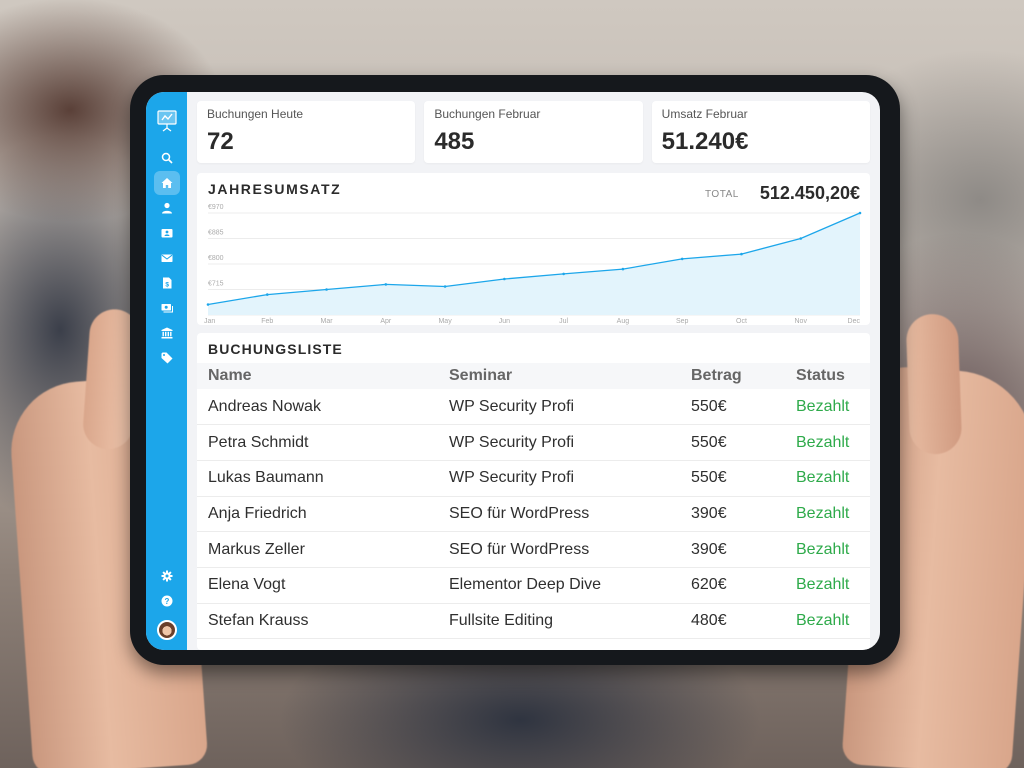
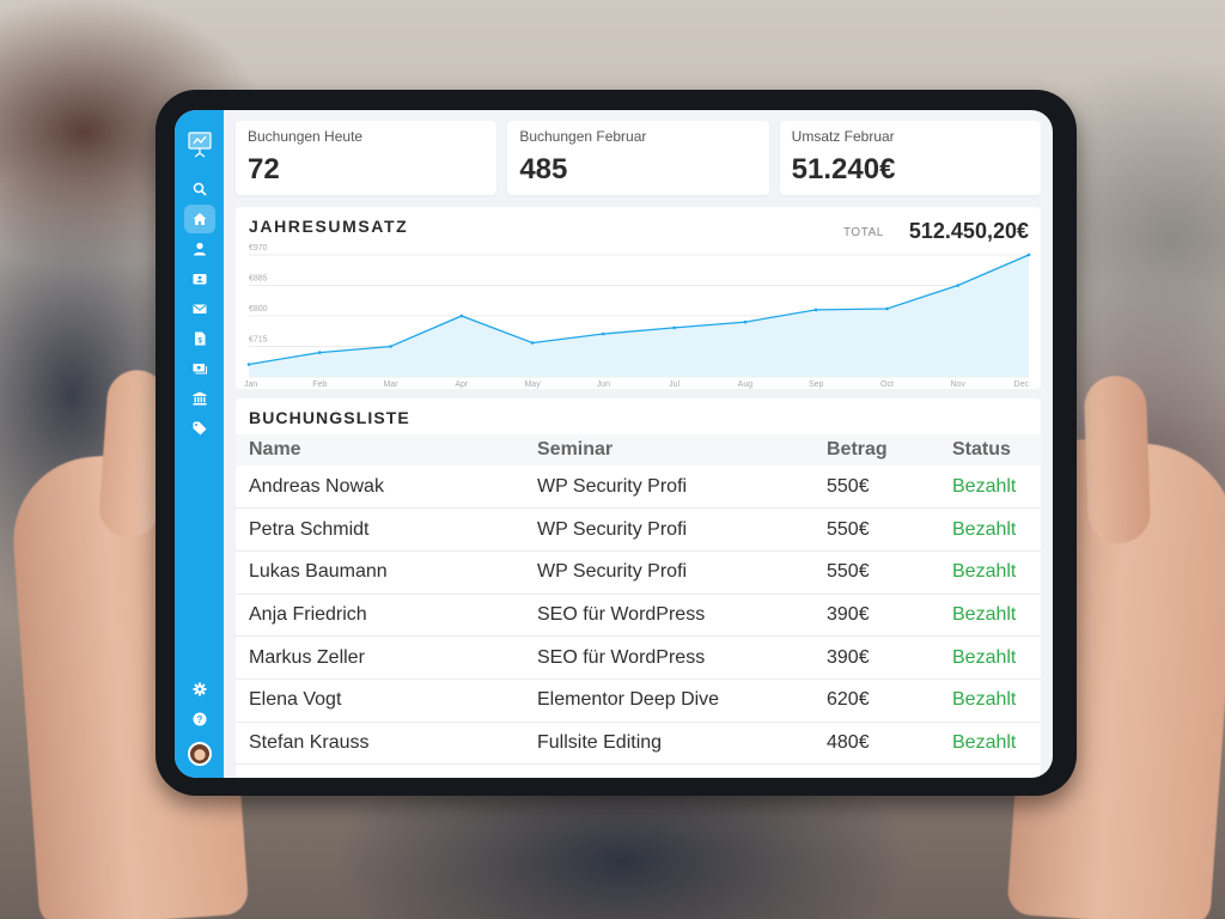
Apr: €730 -> €800
Oct: €830 -> €820
